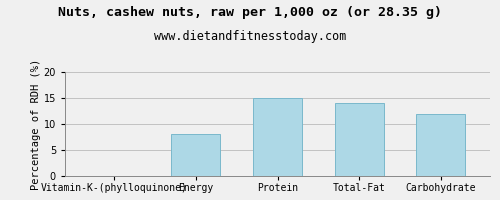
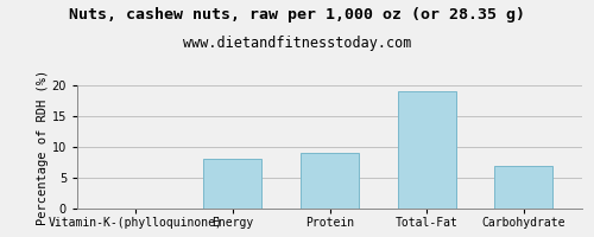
Protein: 15 -> 9
Total-Fat: 14 -> 19
Carbohydrate: 12 -> 7
